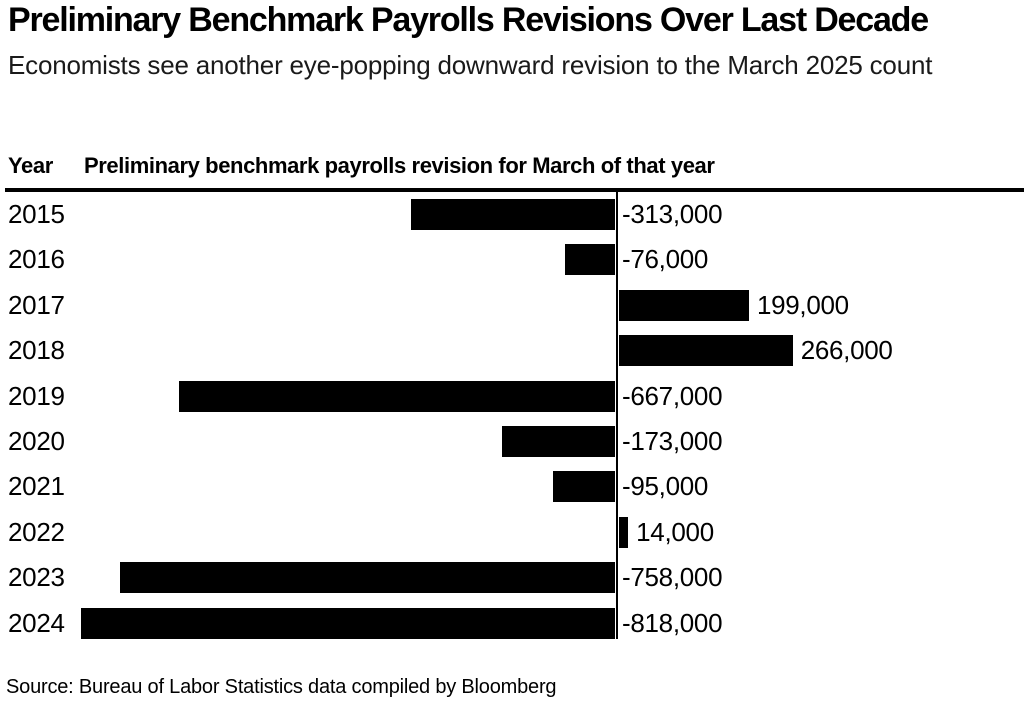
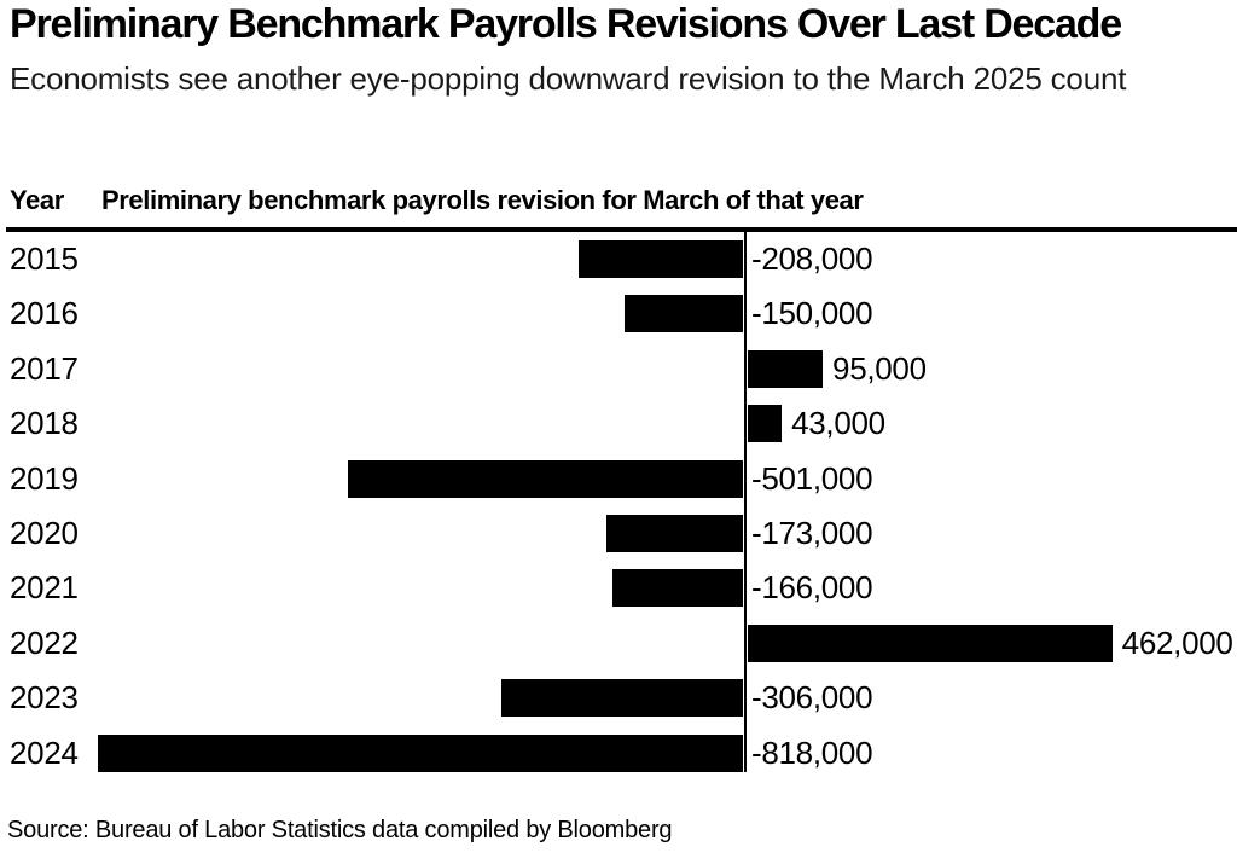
2015: -313,000 -> -208,000
2016: -76,000 -> -150,000
2017: 199,000 -> 95,000
2018: 266,000 -> 43,000
2019: -667,000 -> -501,000
2021: -95,000 -> -166,000
2022: 14,000 -> 462,000
2023: -758,000 -> -306,000
